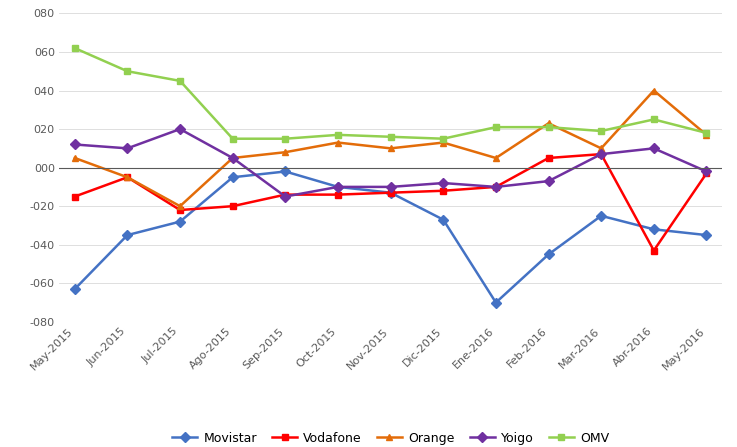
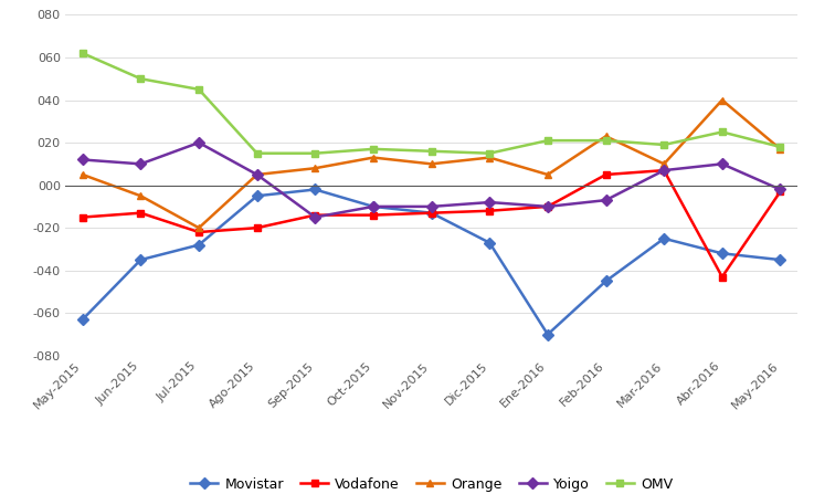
Vodafone/Jun-2015: -5 -> -13
